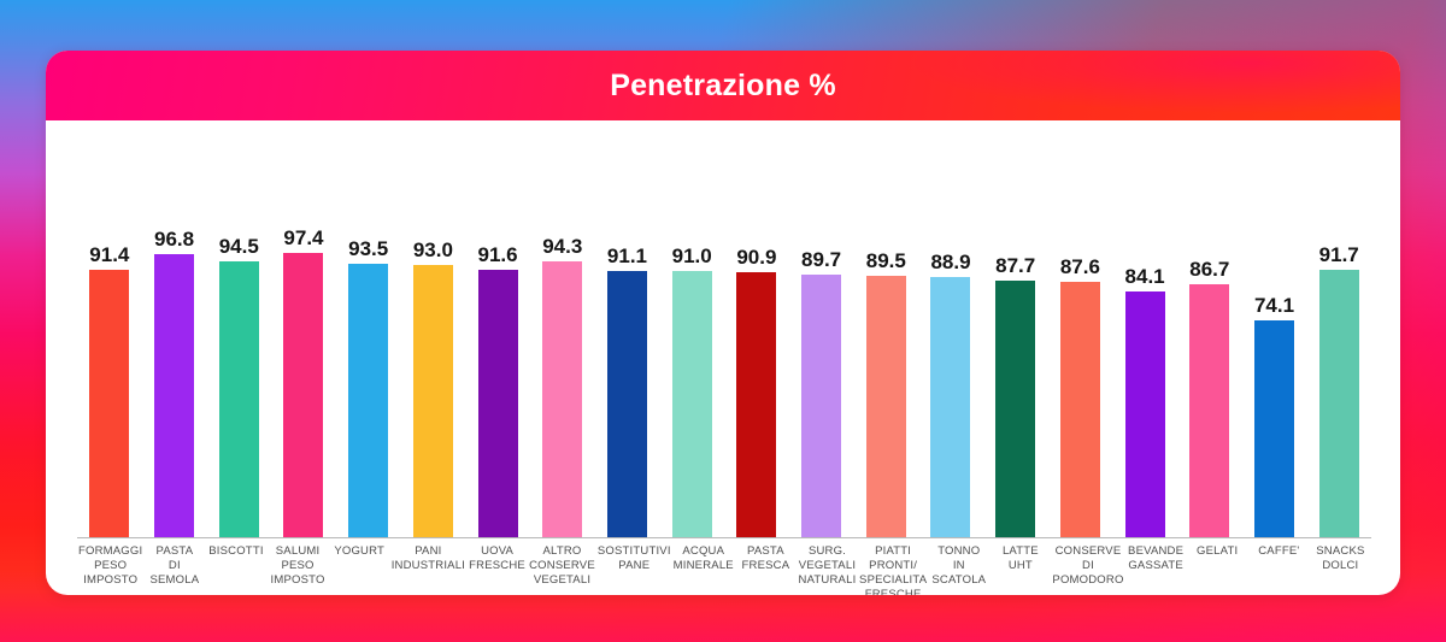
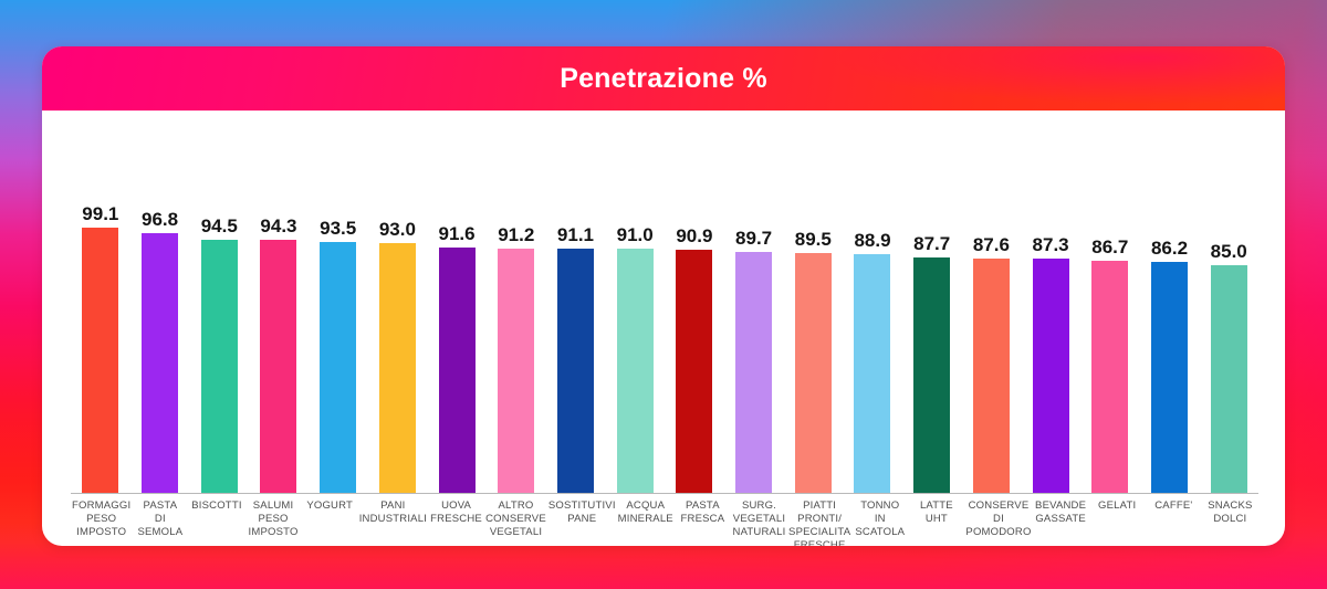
FORMAGGI PESO IMPOSTO: 91.4 -> 99.1
SALUMI PESO IMPOSTO: 97.4 -> 94.3
ALTRO CONSERVE VEGETALI: 94.3 -> 91.2
BEVANDE GASSATE: 84.1 -> 87.3
CAFFE': 74.1 -> 86.2
SNACKS DOLCI: 91.7 -> 85.0
